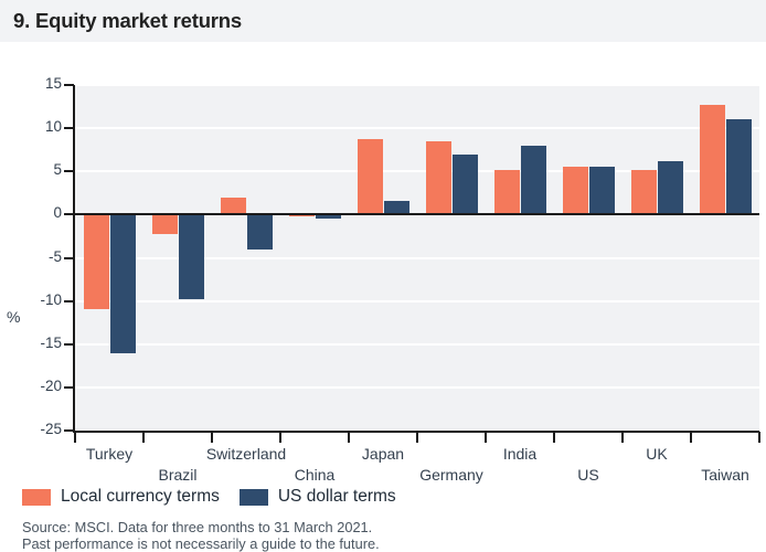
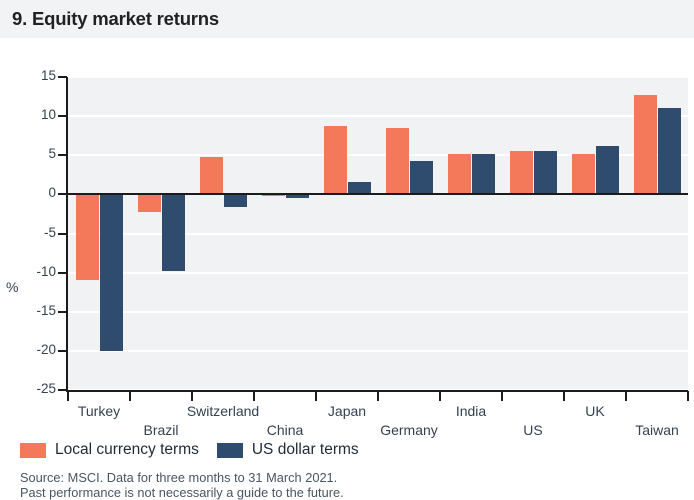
US dollar terms/Turkey: -16 -> -20
Local currency terms/Switzerland: 2 -> 5
US dollar terms/Switzerland: -4 -> -2
US dollar terms/Germany: 7 -> 4
US dollar terms/India: 8 -> 5
